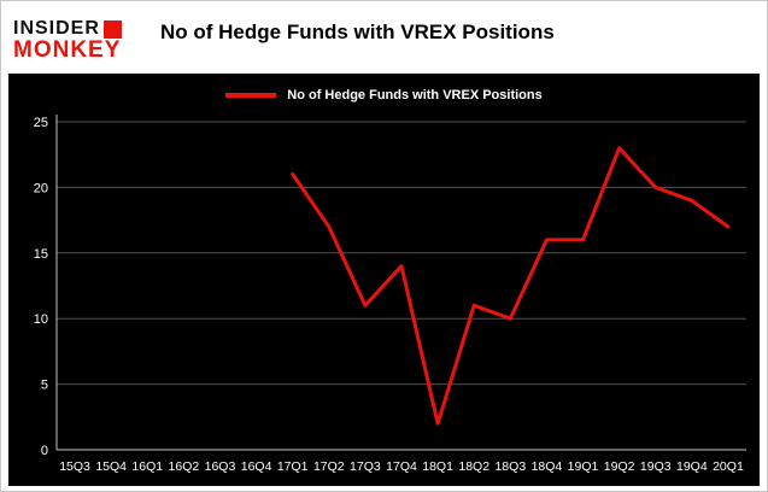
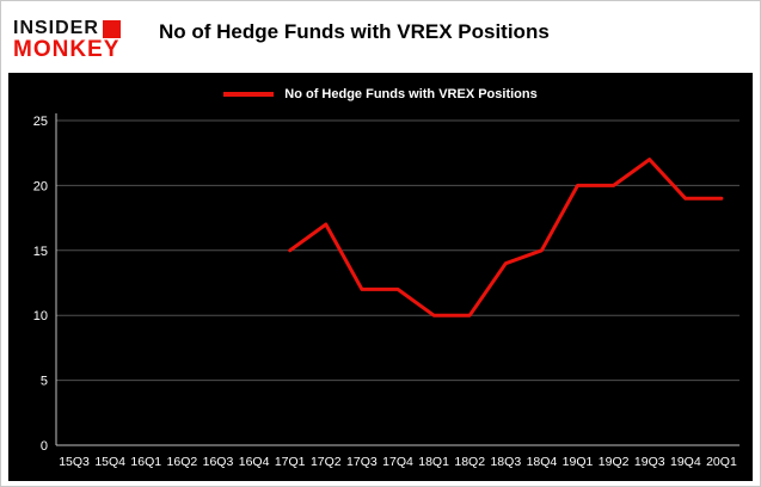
17Q1: 21 -> 15
17Q3: 11 -> 12
17Q4: 14 -> 12
18Q1: 2 -> 10
18Q2: 11 -> 10
18Q3: 10 -> 14
18Q4: 16 -> 15
19Q1: 16 -> 20
19Q2: 23 -> 20
19Q3: 20 -> 22
20Q1: 17 -> 19
